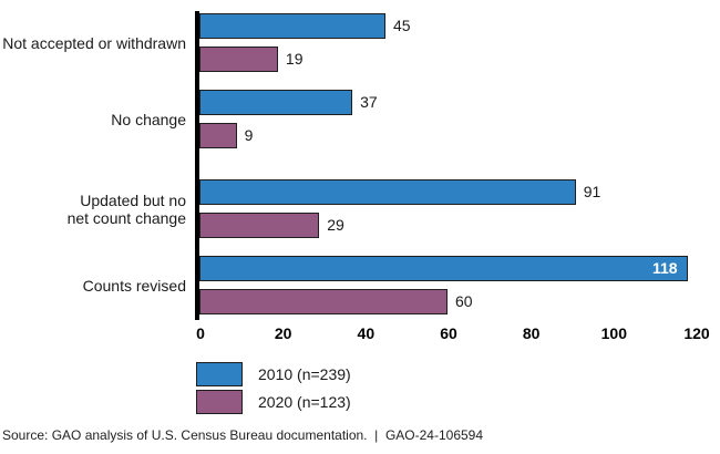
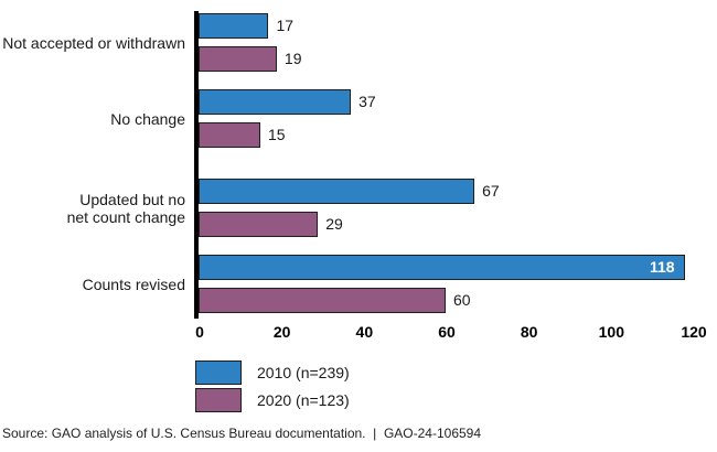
2010 (n=239)/Not accepted or withdrawn: 45 -> 17
2020 (n=123)/No change: 9 -> 15
2010 (n=239)/Updated but no net count change: 91 -> 67
